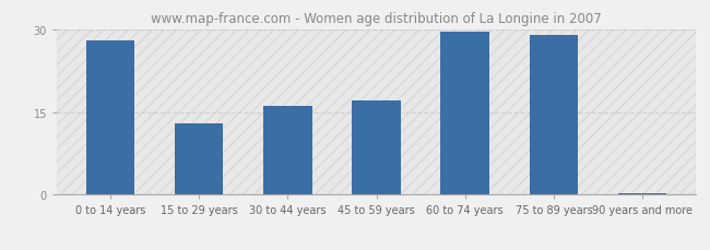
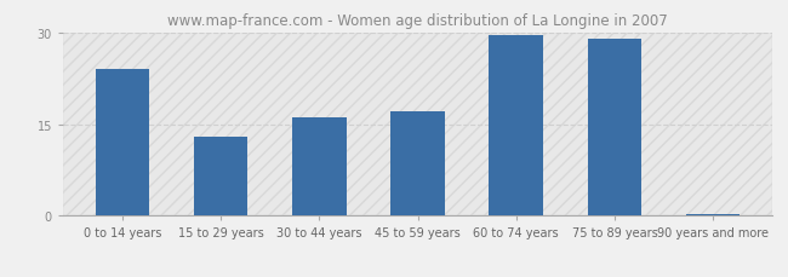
0 to 14 years: 28.0 -> 24.0
